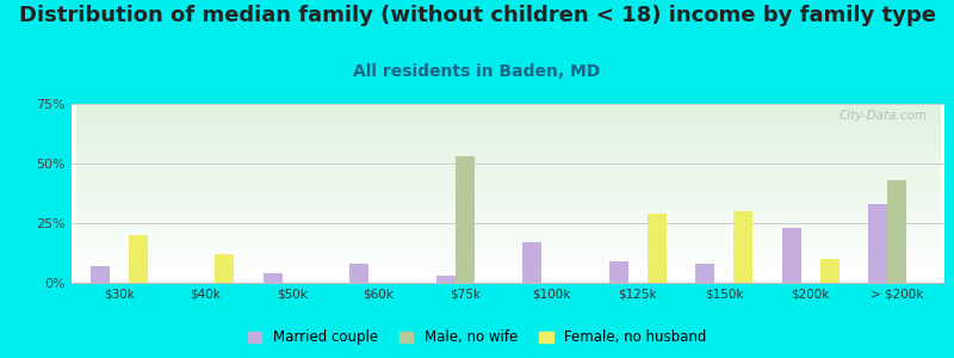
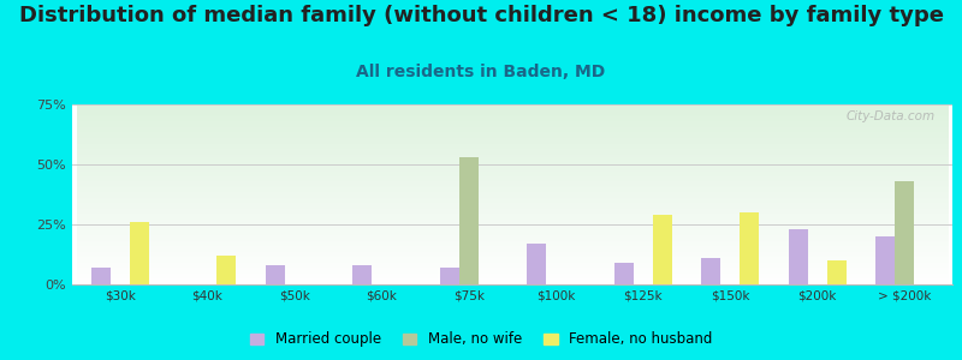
Female, no husband/$30k: 20% -> 26%
Married couple/$50k: 4% -> 8%
Married couple/$75k: 3% -> 7%
Married couple/$150k: 8% -> 11%
Married couple/> $200k: 33% -> 20%
